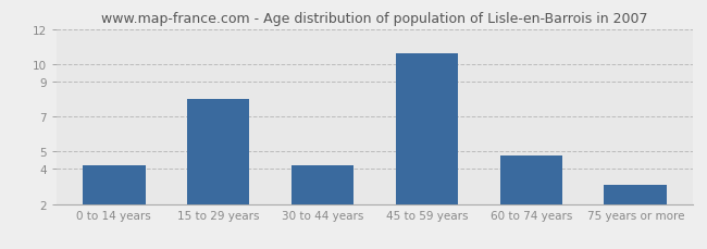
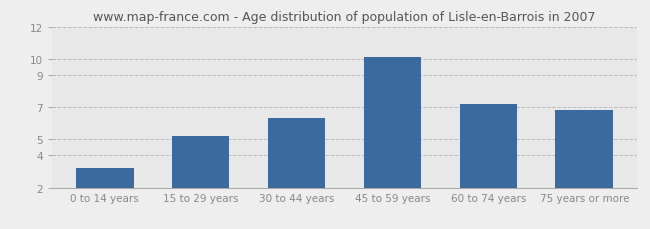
0 to 14 years: 4.2 -> 3.2
15 to 29 years: 8.0 -> 5.2
30 to 44 years: 4.2 -> 6.3
45 to 59 years: 10.6 -> 10.1
60 to 74 years: 4.8 -> 7.2
75 years or more: 3.1 -> 6.8
